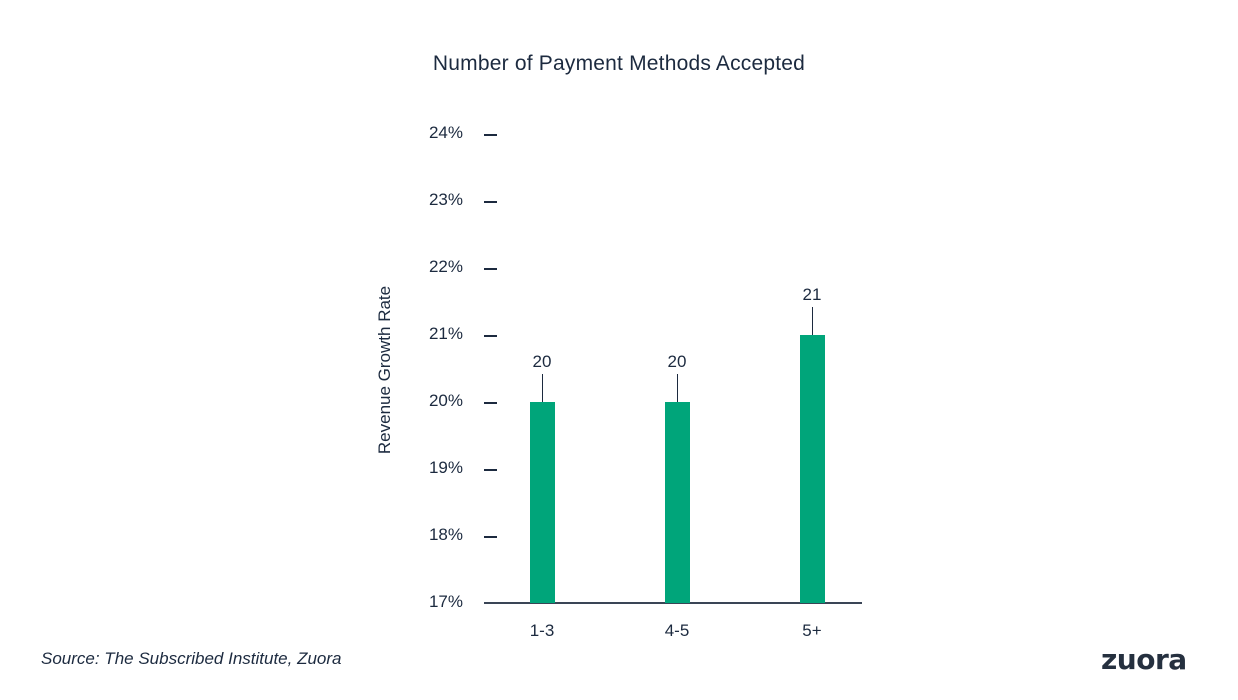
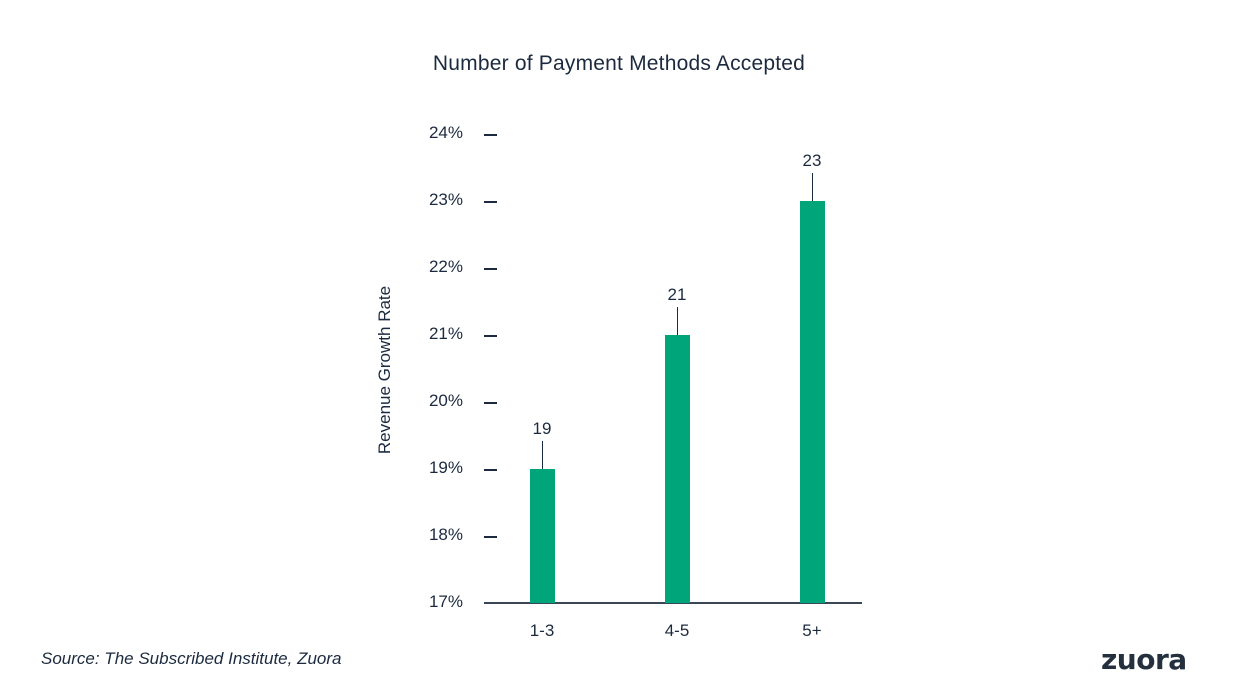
1-3: 20 -> 19
4-5: 20 -> 21
5+: 21 -> 23
